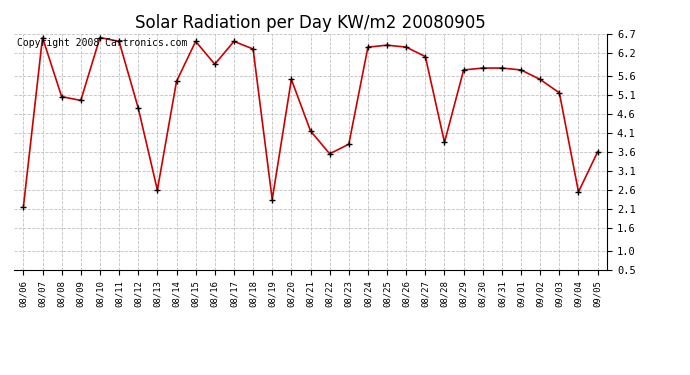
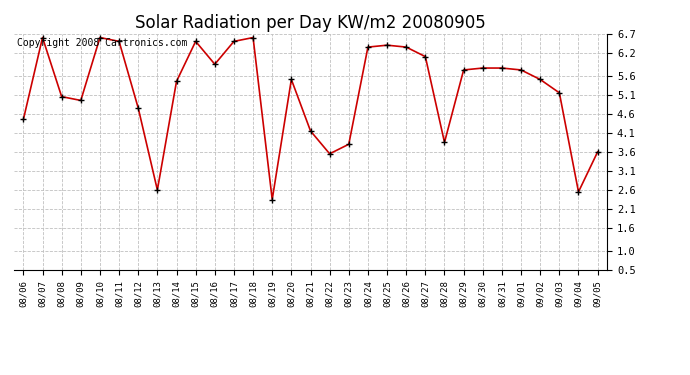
08/06: 2.15 -> 4.45
08/18: 6.30 -> 6.60
